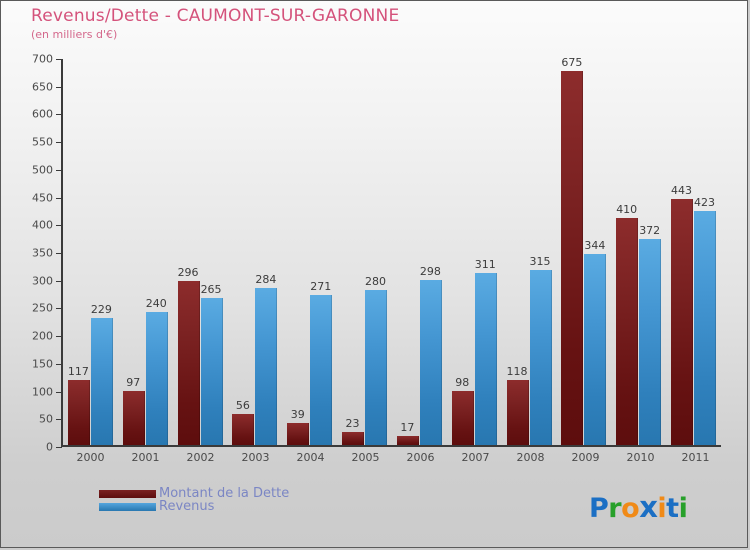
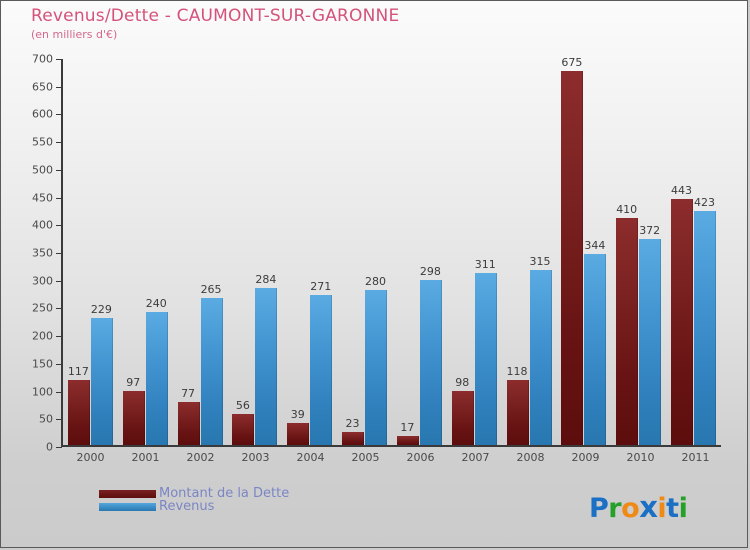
Montant de la Dette/2002: 296 -> 77
